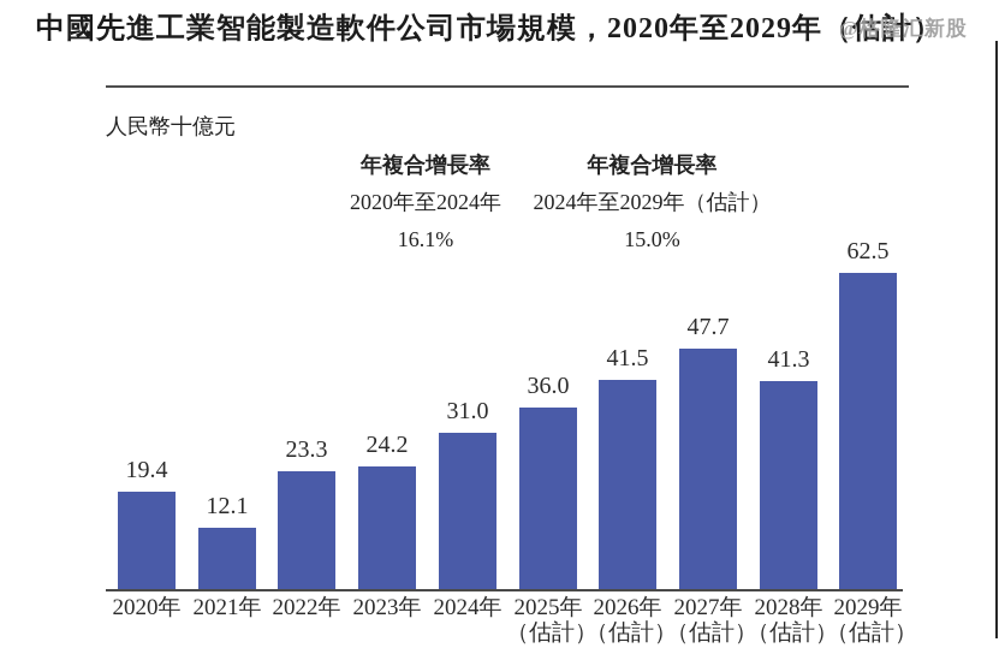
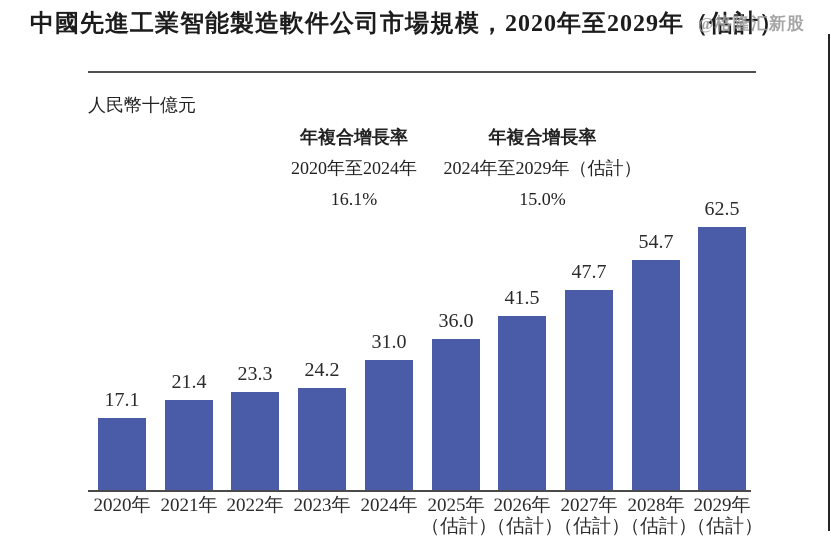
2020年: 19.4 -> 17.1
2021年: 12.1 -> 21.4
2028年: 41.3 -> 54.7
